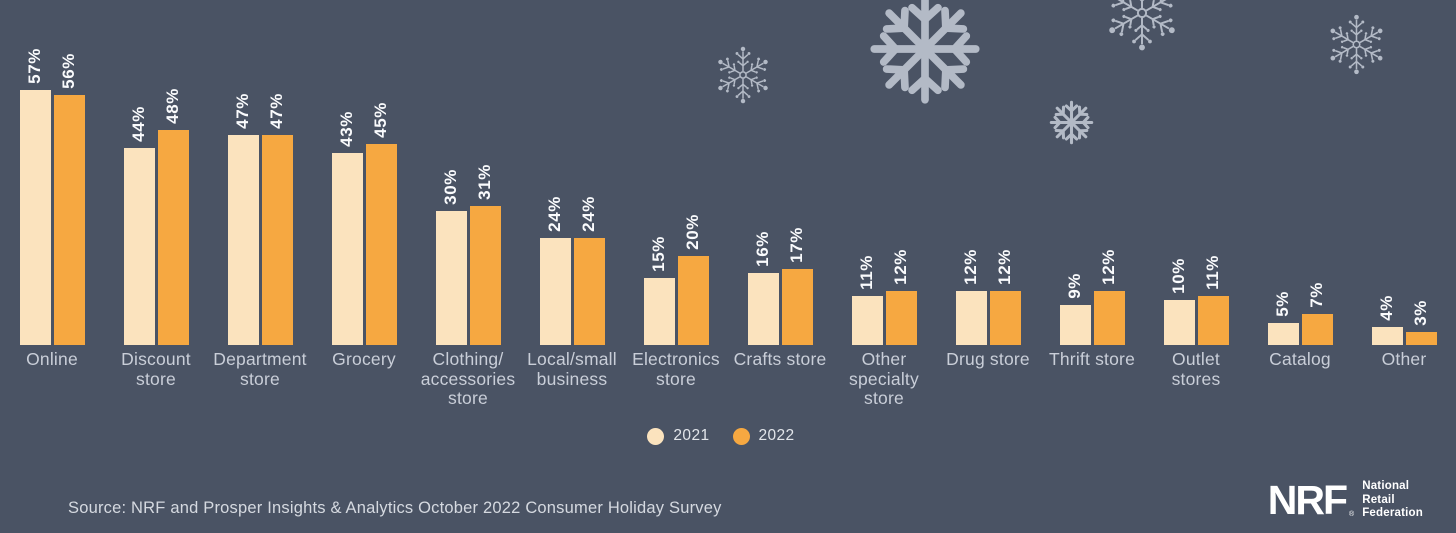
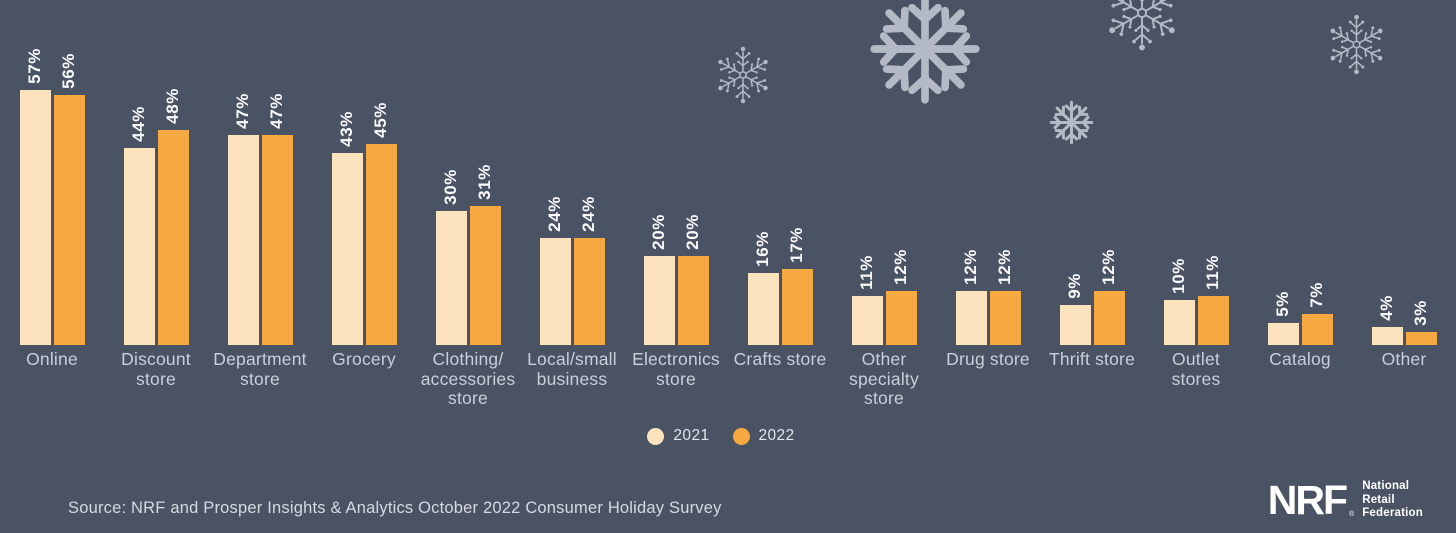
2021/Electronics store: 15% -> 20%
